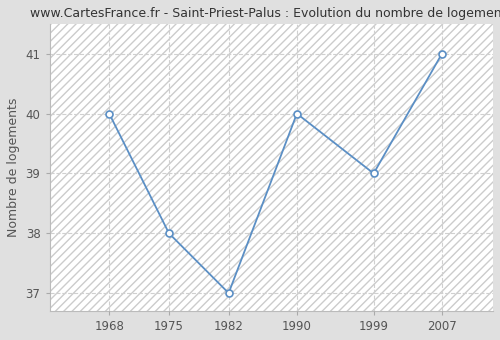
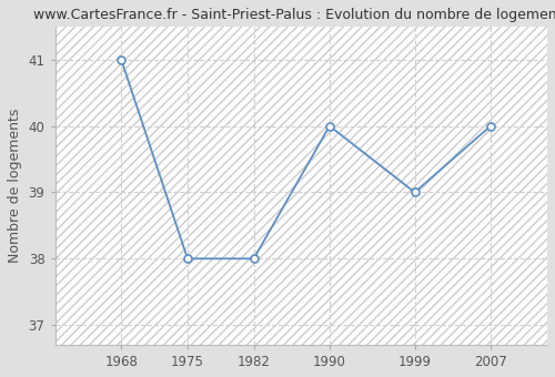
1968: 40 -> 41
1982: 37 -> 38
2007: 41 -> 40
